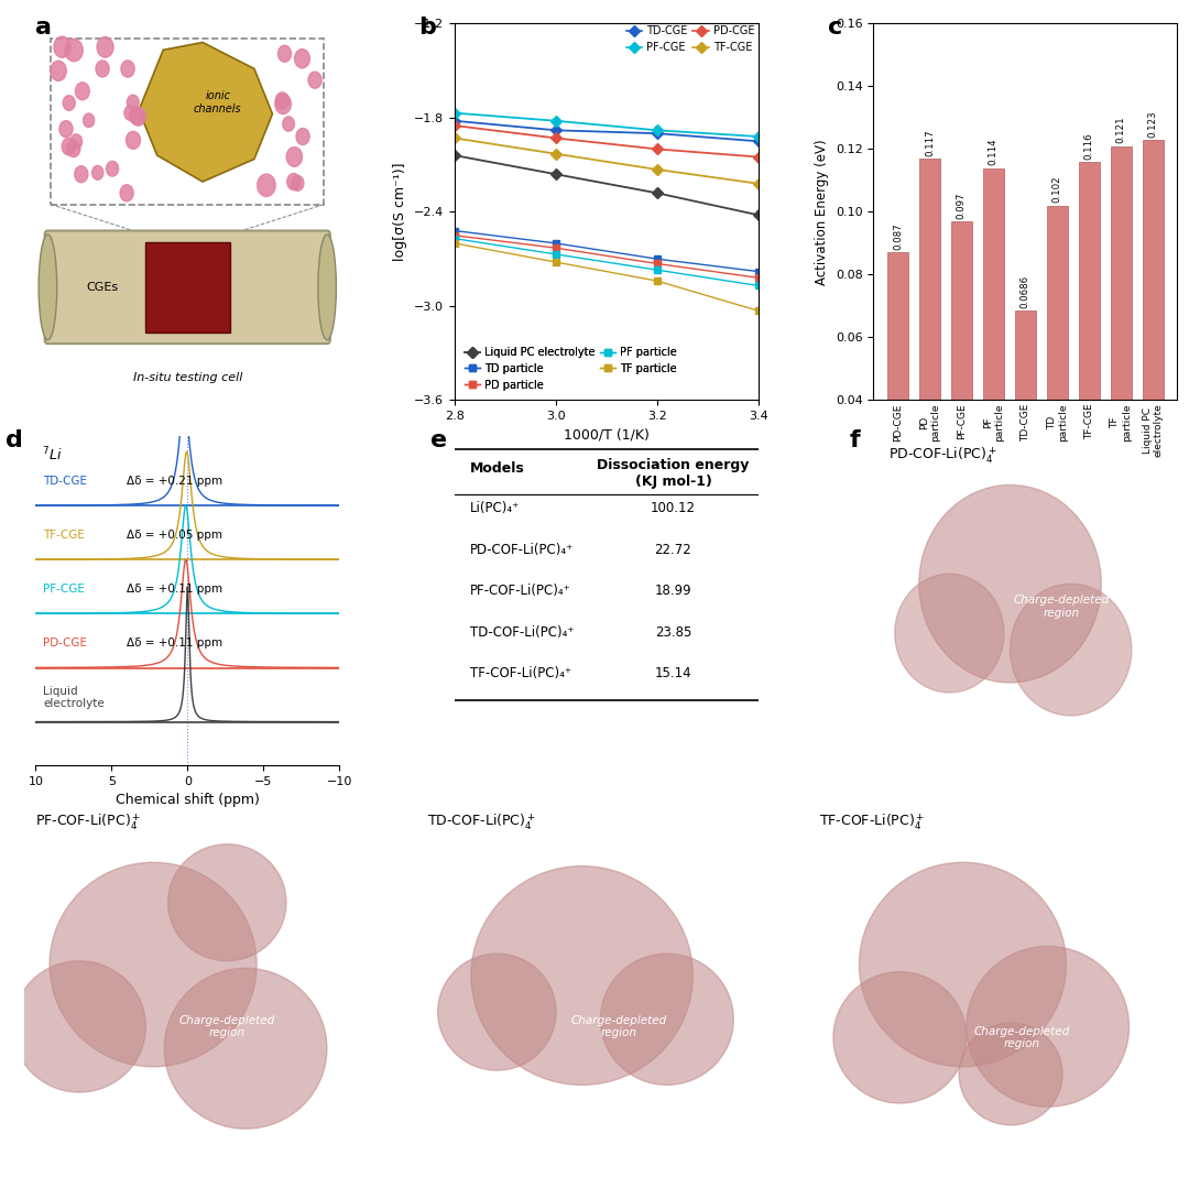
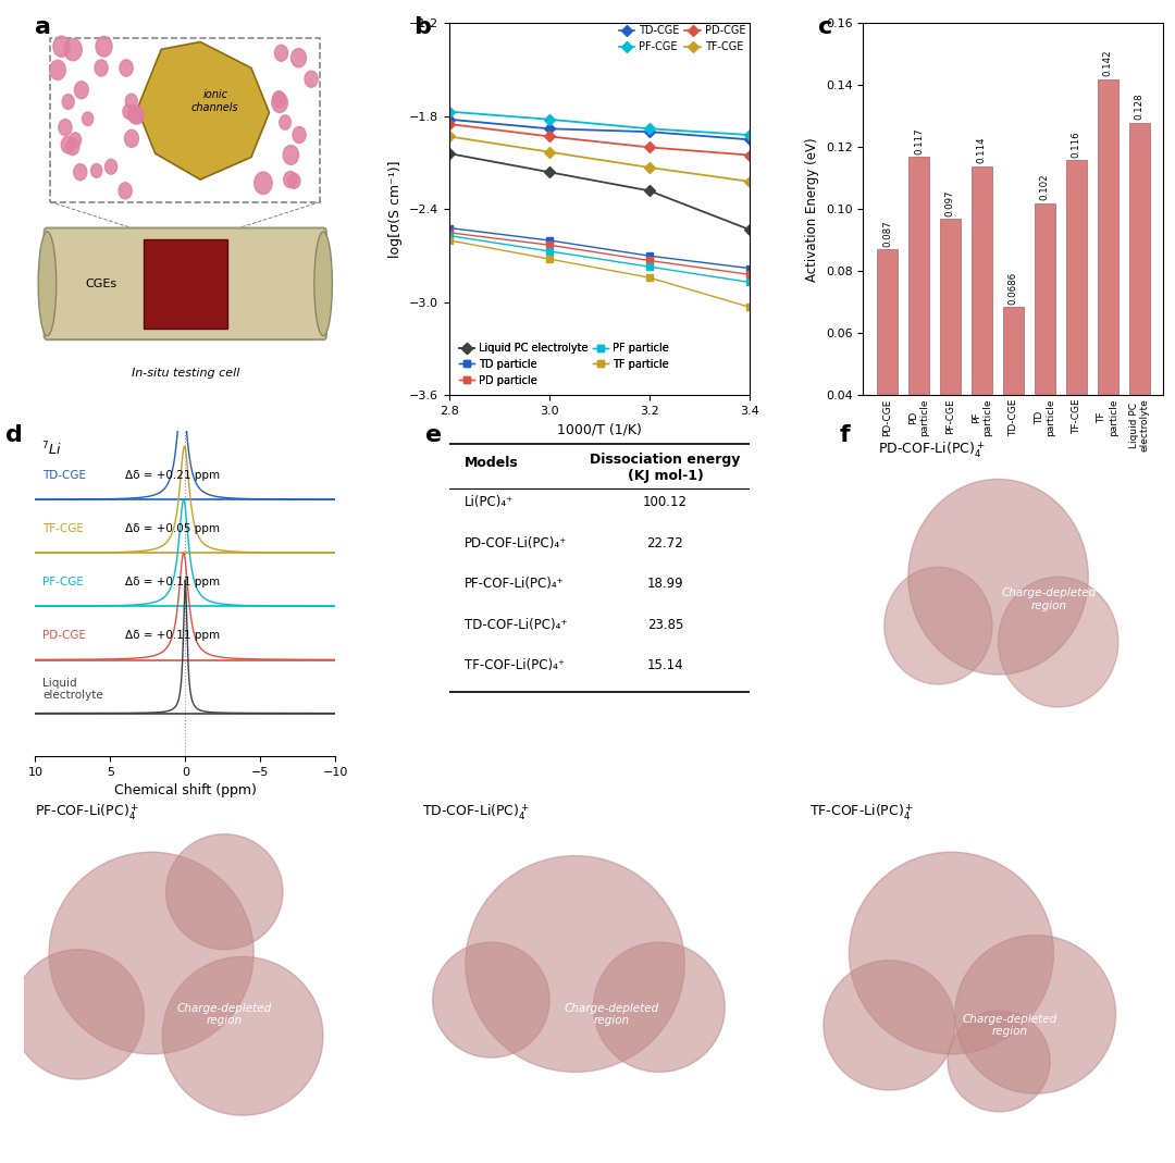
Liquid PC electrolyte/3.4: -2.42 -> -2.53
TF particle: 0.121 -> 0.142
Liquid PC electrolyte: 0.123 -> 0.128
